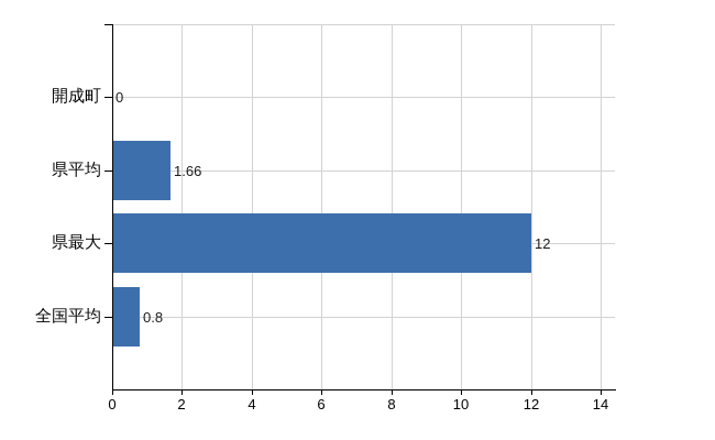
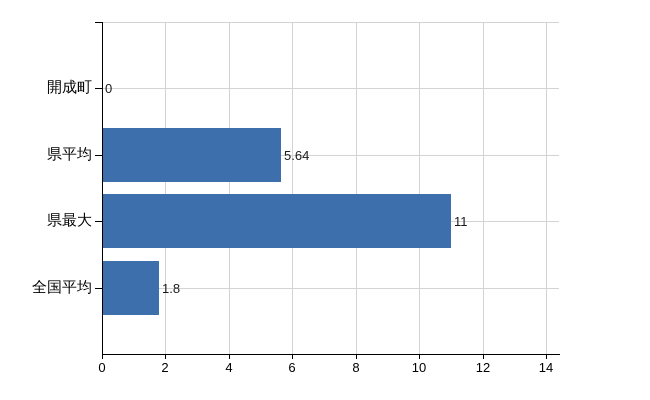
県平均: 1.66 -> 5.64
県最大: 12 -> 11
全国平均: 0.8 -> 1.8
